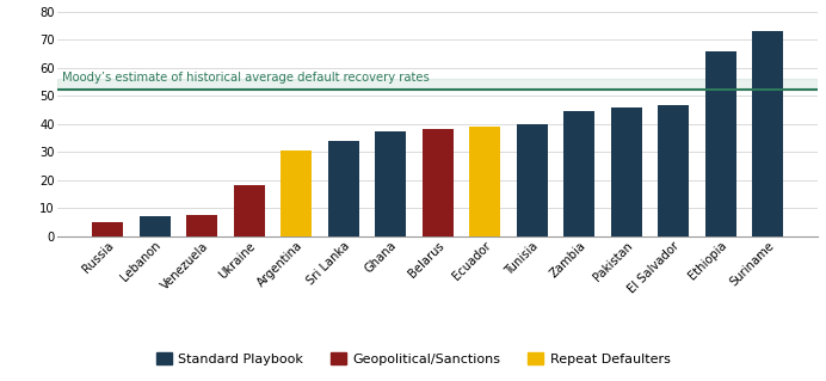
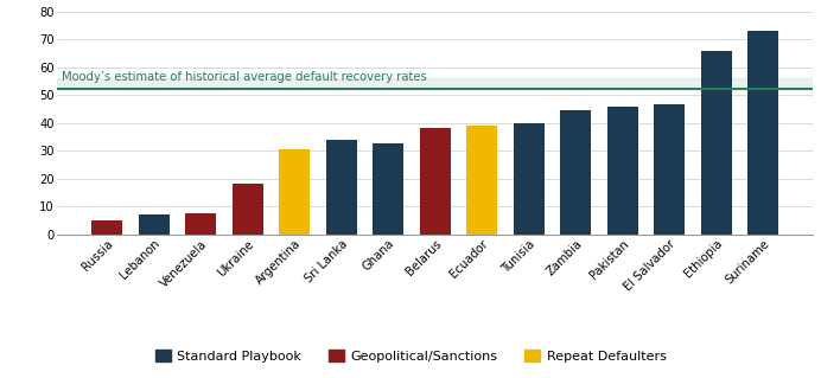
Ghana: 37.5 -> 32.5
